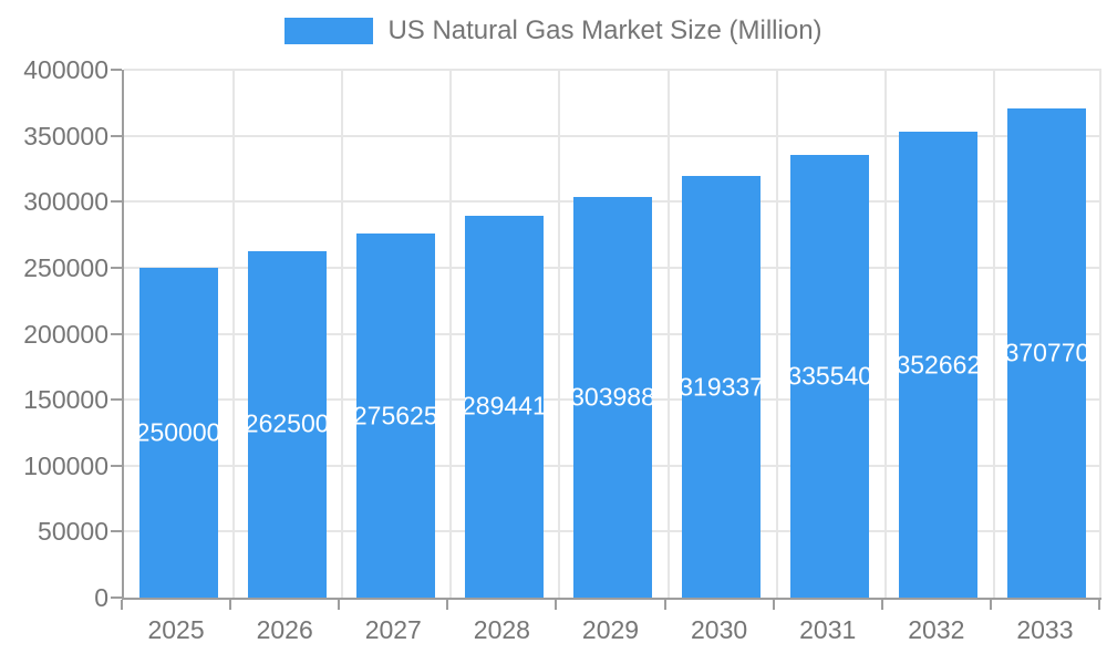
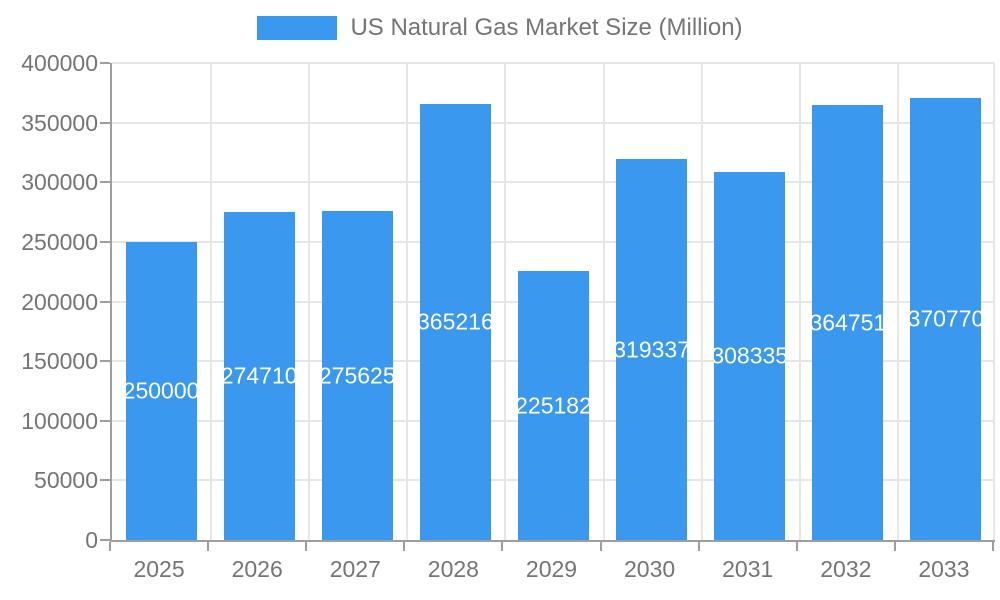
2026: 262500 -> 274710
2028: 289441 -> 365216
2029: 303988 -> 225182
2031: 335540 -> 308335
2032: 352662 -> 364751
